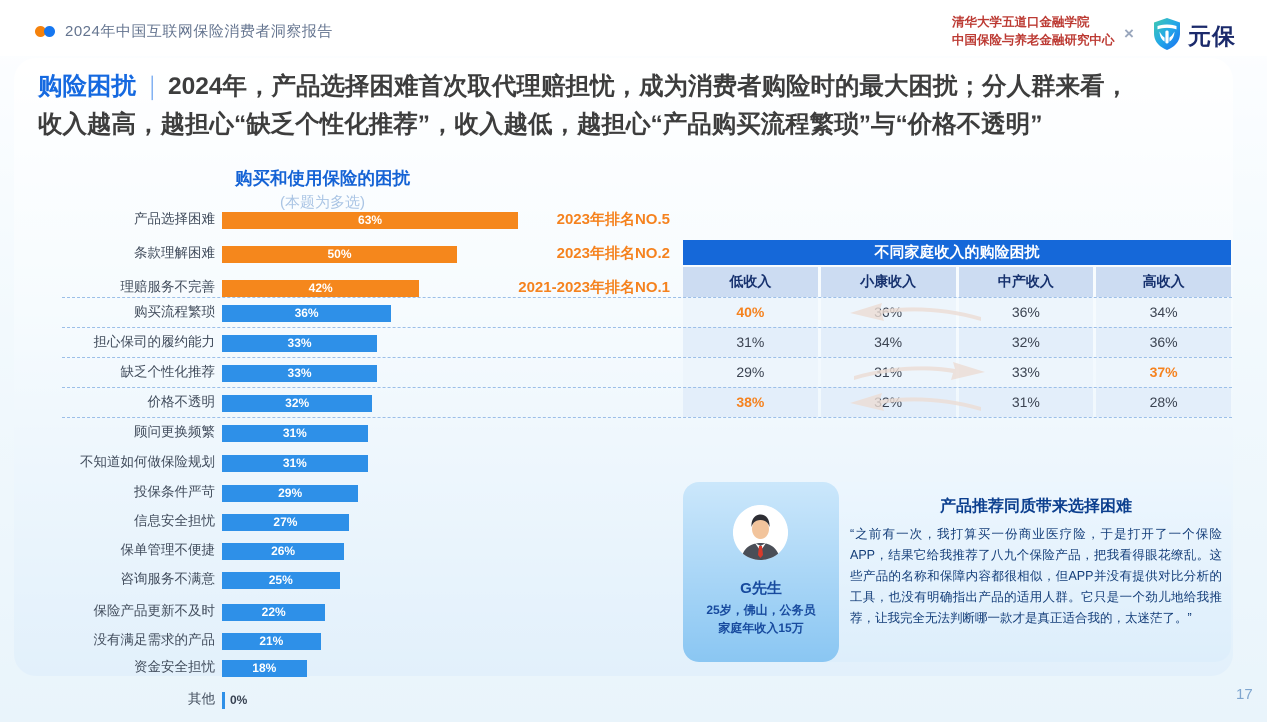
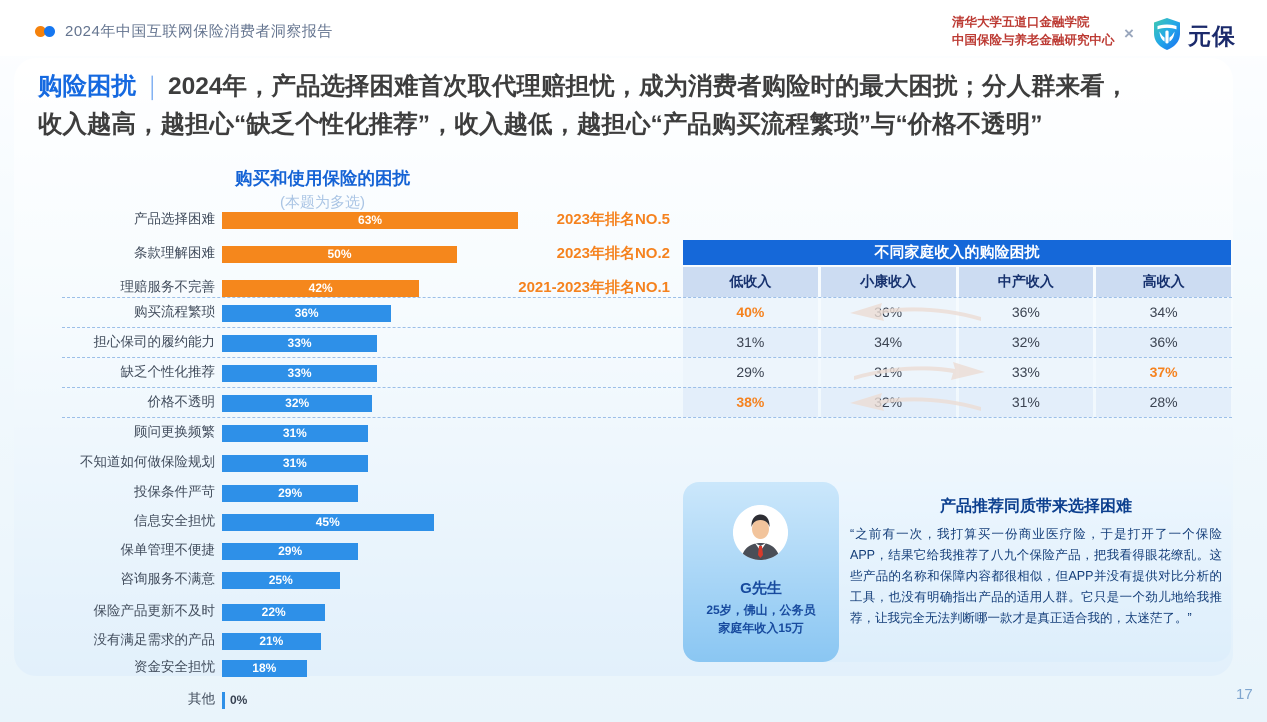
信息安全担忧: 27% -> 45%
保单管理不便捷: 26% -> 29%
